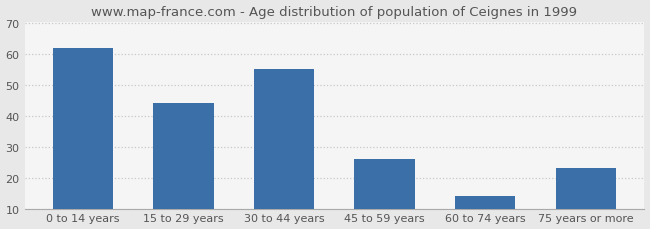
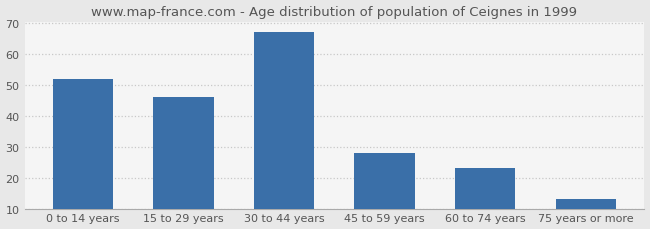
0 to 14 years: 62 -> 52
15 to 29 years: 44 -> 46
30 to 44 years: 55 -> 67
45 to 59 years: 26 -> 28
60 to 74 years: 14 -> 23
75 years or more: 23 -> 13
